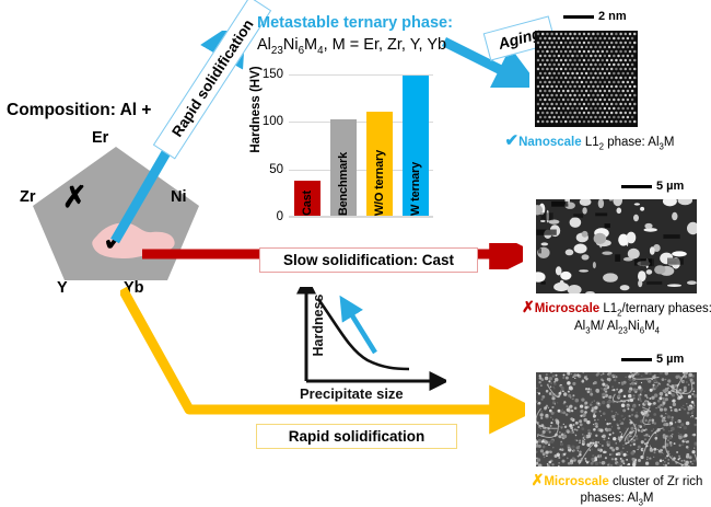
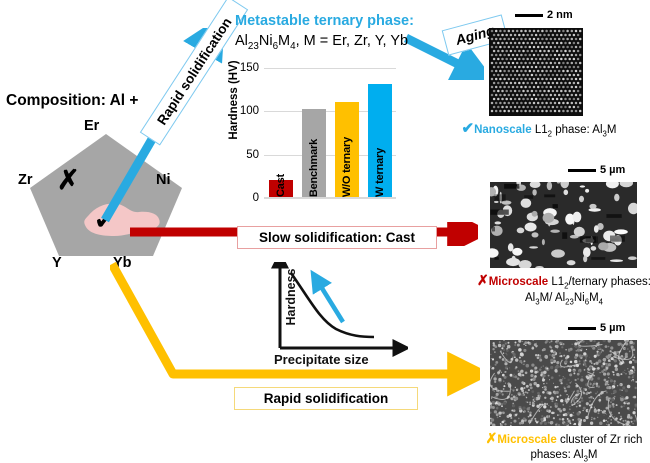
Cast: 40 -> 20
W ternary: 150 -> 130
